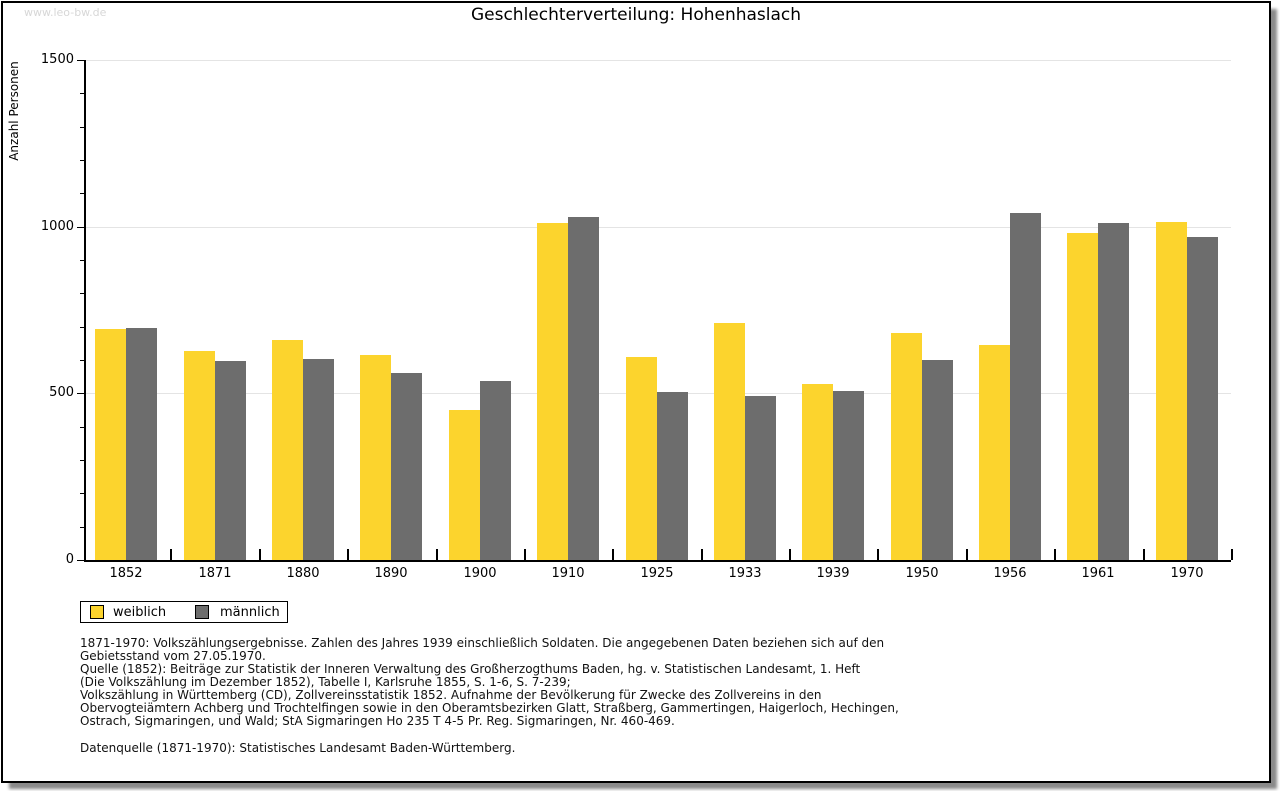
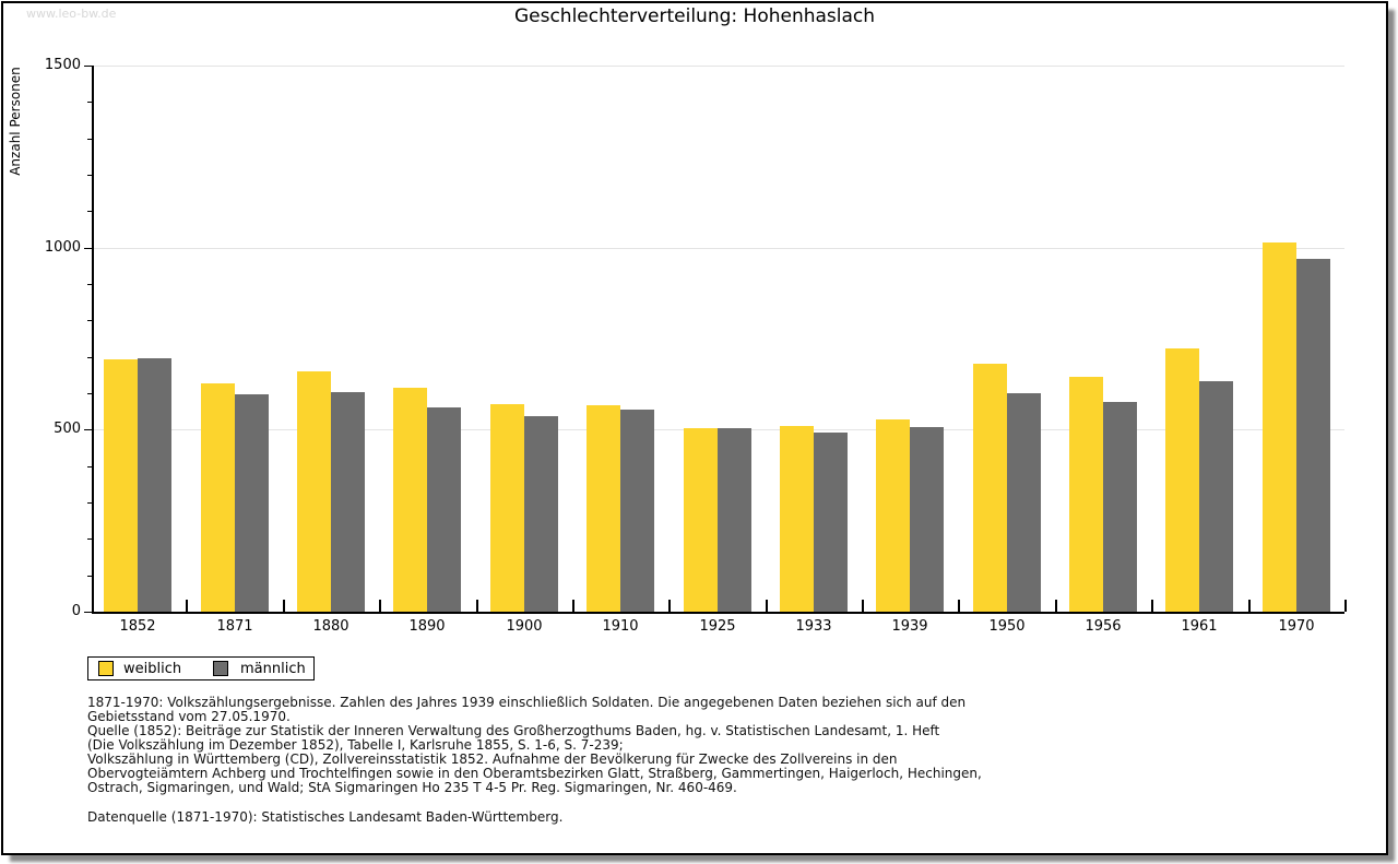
weiblich/1900: 450 -> 570
weiblich/1910: 1010 -> 570
männlich/1910: 1030 -> 550
weiblich/1925: 610 -> 500
weiblich/1933: 710 -> 510
männlich/1956: 1040 -> 580
weiblich/1961: 980 -> 720
männlich/1961: 1010 -> 630
